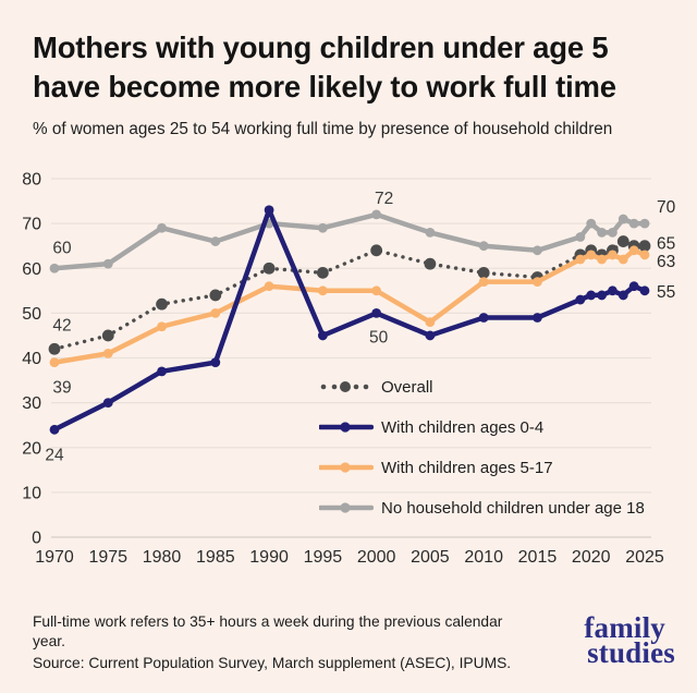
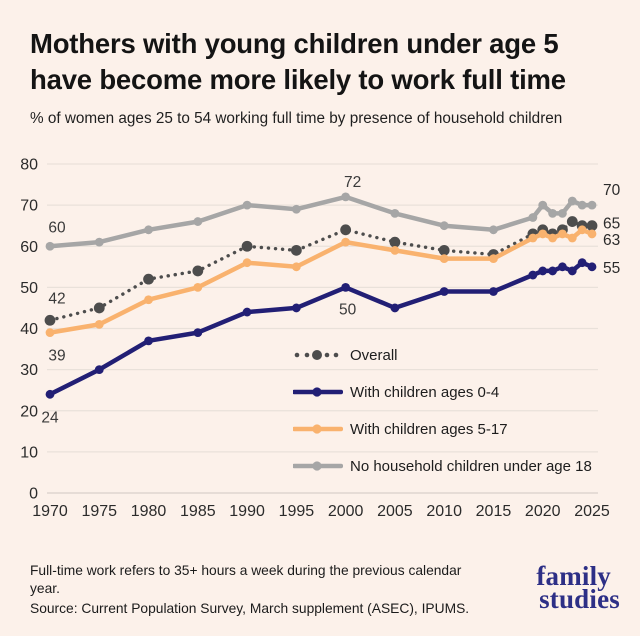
No household children under age 18/1980: 69 -> 64
With children ages 0-4/1990: 73 -> 44
With children ages 5-17/2000: 55 -> 61
With children ages 5-17/2005: 48 -> 59
